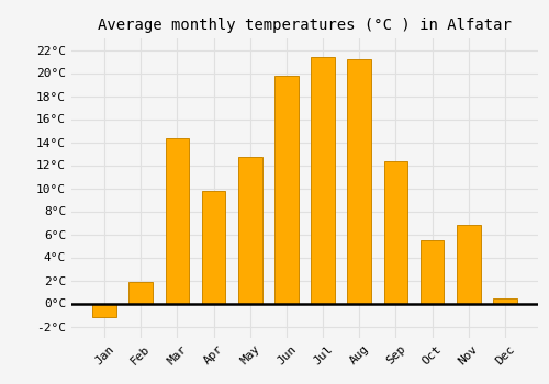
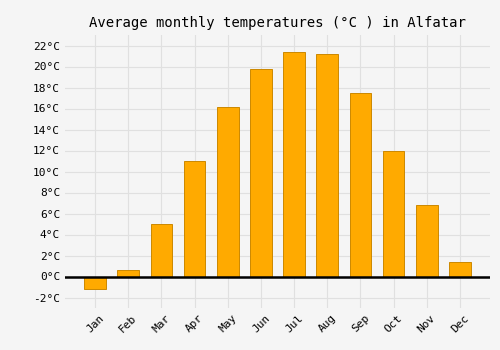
Feb: 1.9°C -> 0.6°C
Mar: 14.3°C -> 5.0°C
Apr: 9.8°C -> 11.0°C
May: 12.7°C -> 16.1°C
Sep: 12.3°C -> 17.5°C
Oct: 5.5°C -> 12.0°C
Dec: 0.4°C -> 1.4°C
